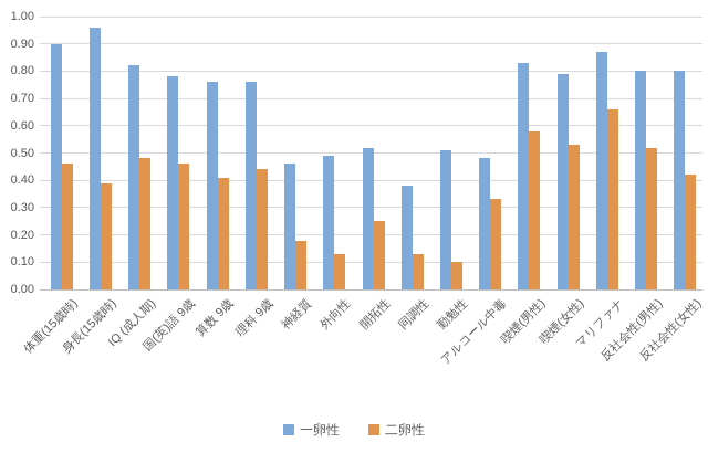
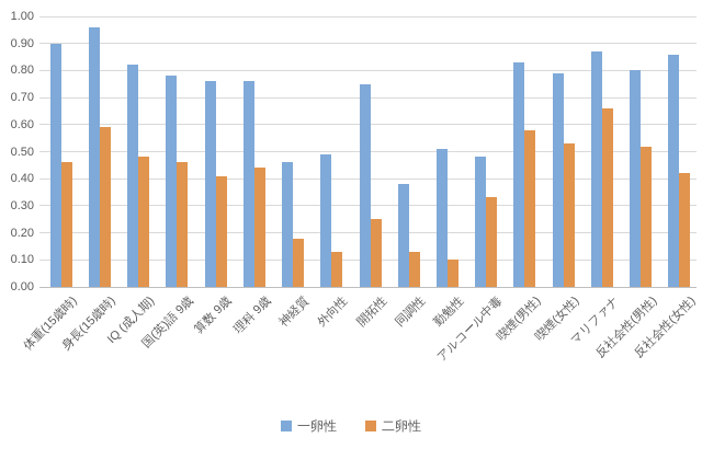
二卵性/身長(15歳時): 0.39 -> 0.59
一卵性/開拓性: 0.52 -> 0.75
一卵性/反社会性(女性): 0.80 -> 0.86
